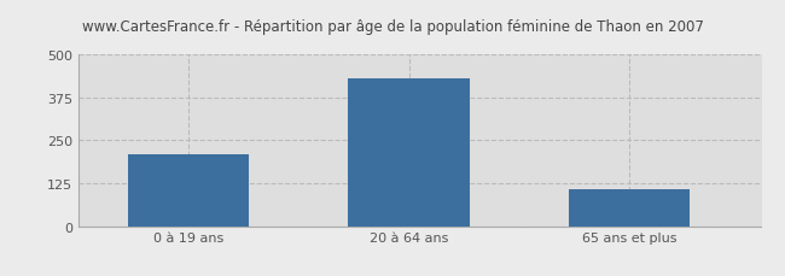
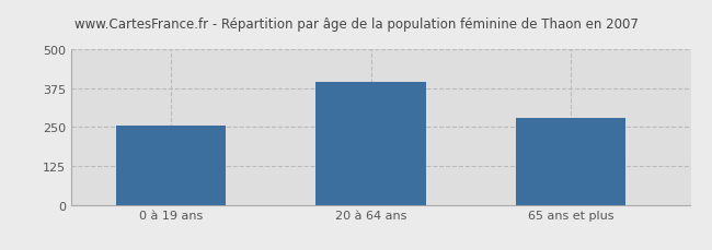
0 à 19 ans: 210 -> 255
20 à 64 ans: 430 -> 395
65 ans et plus: 107 -> 280
